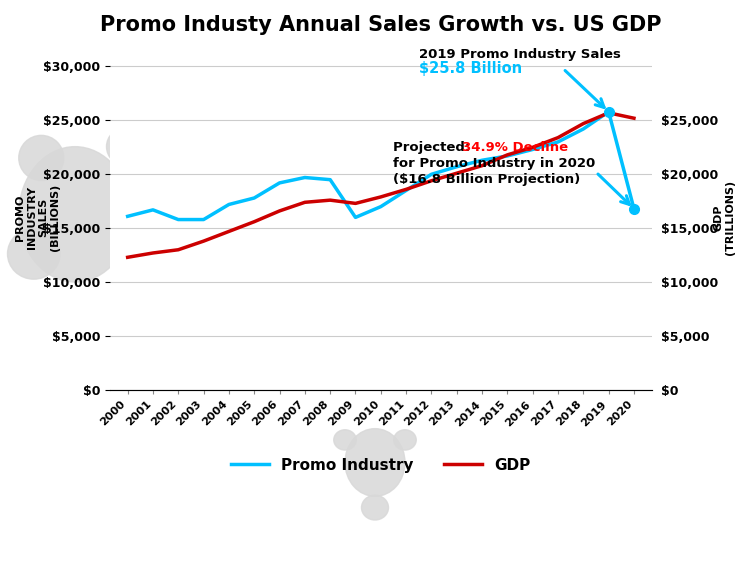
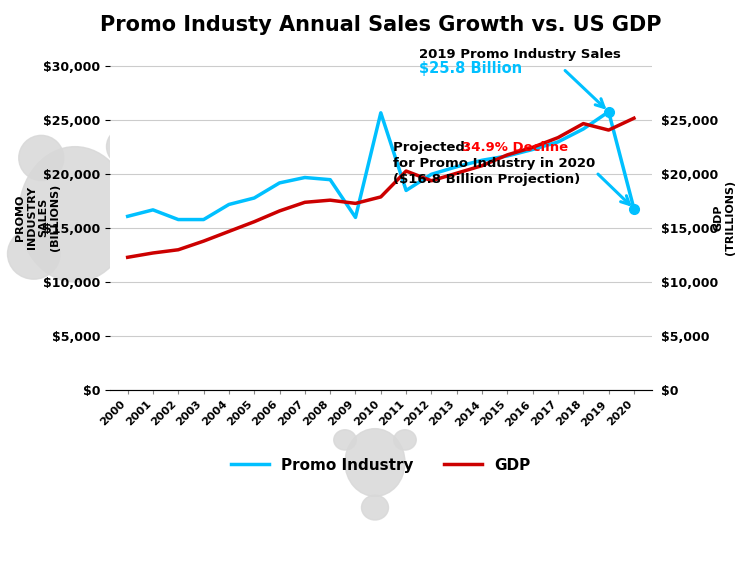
Promo Industry/2010: $17,000 -> $25,700
GDP/2011: $18,600 -> $20,300
GDP/2019: $25,700 -> $24,100
